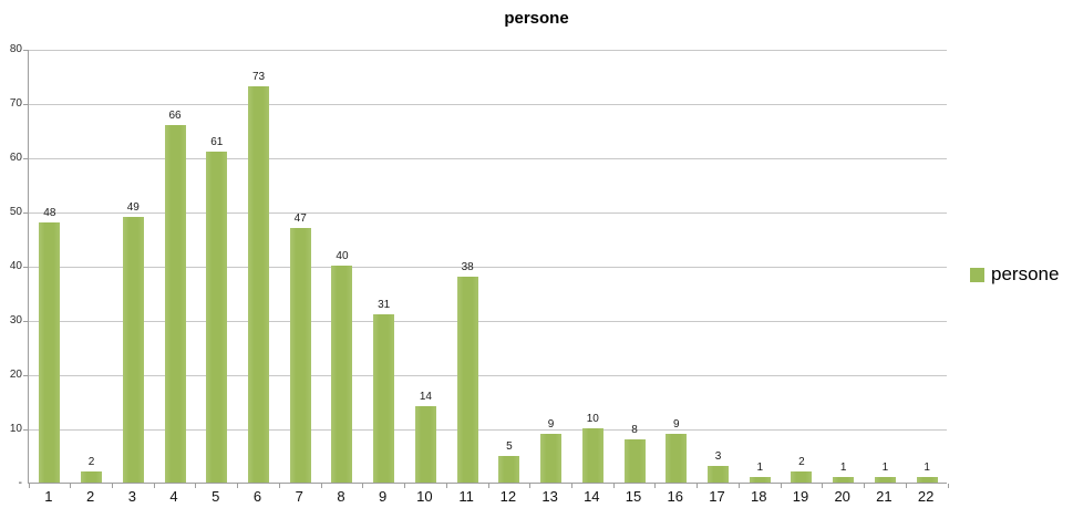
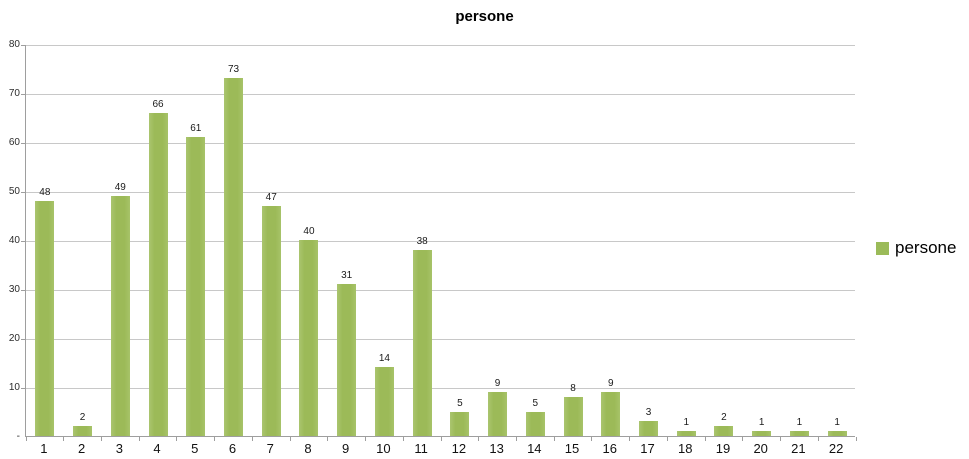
14: 10 -> 5
